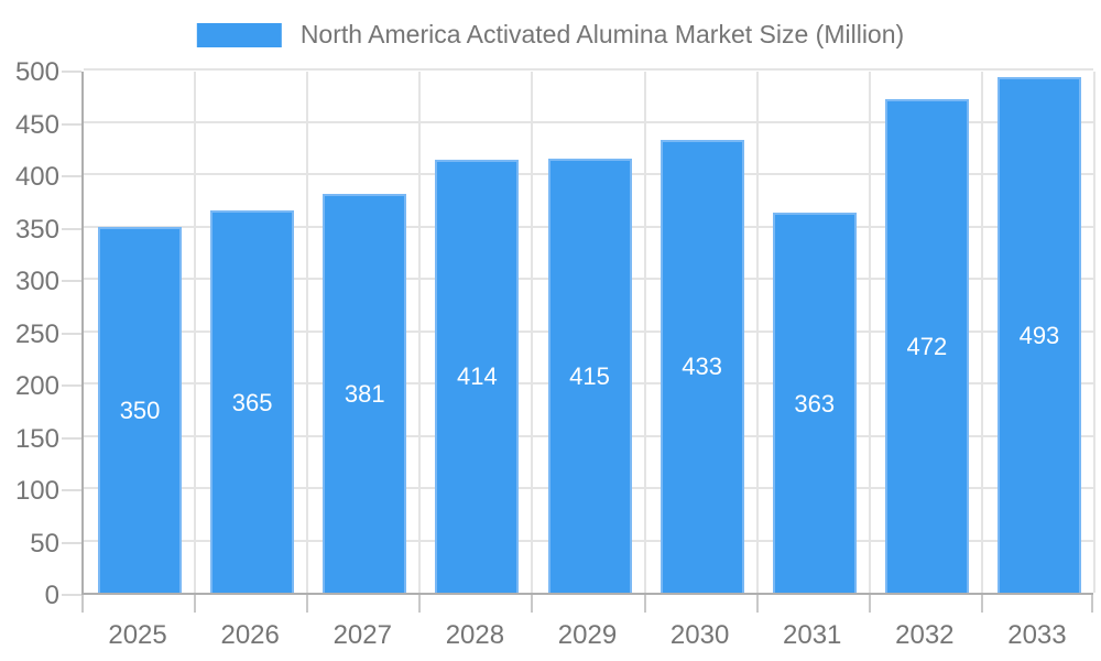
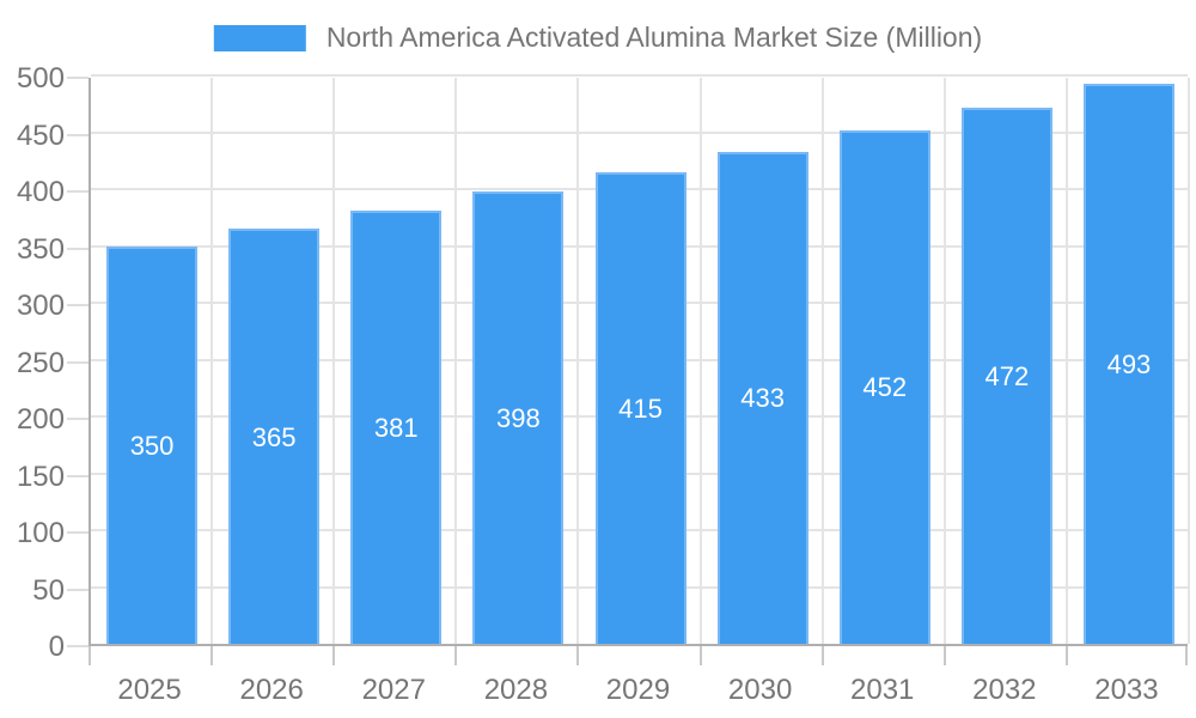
2028: 414 -> 398
2031: 363 -> 452
